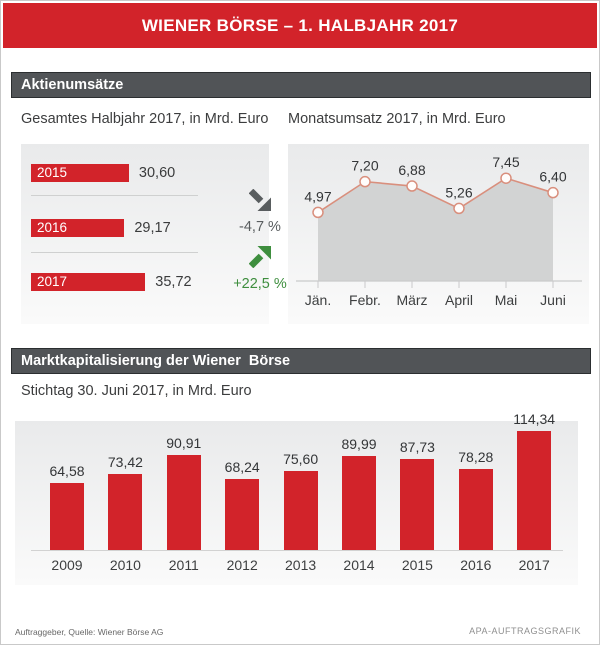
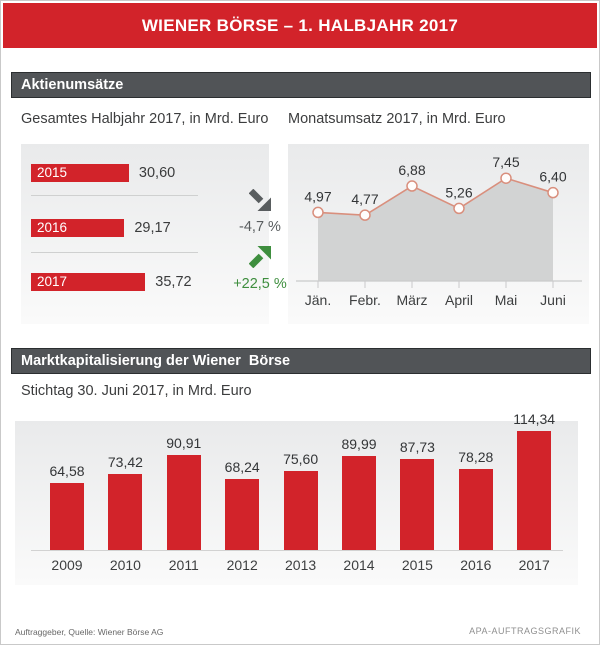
Monatsumsatz 2017, in Mrd. Euro/Febr.: 7,20 -> 4,77
